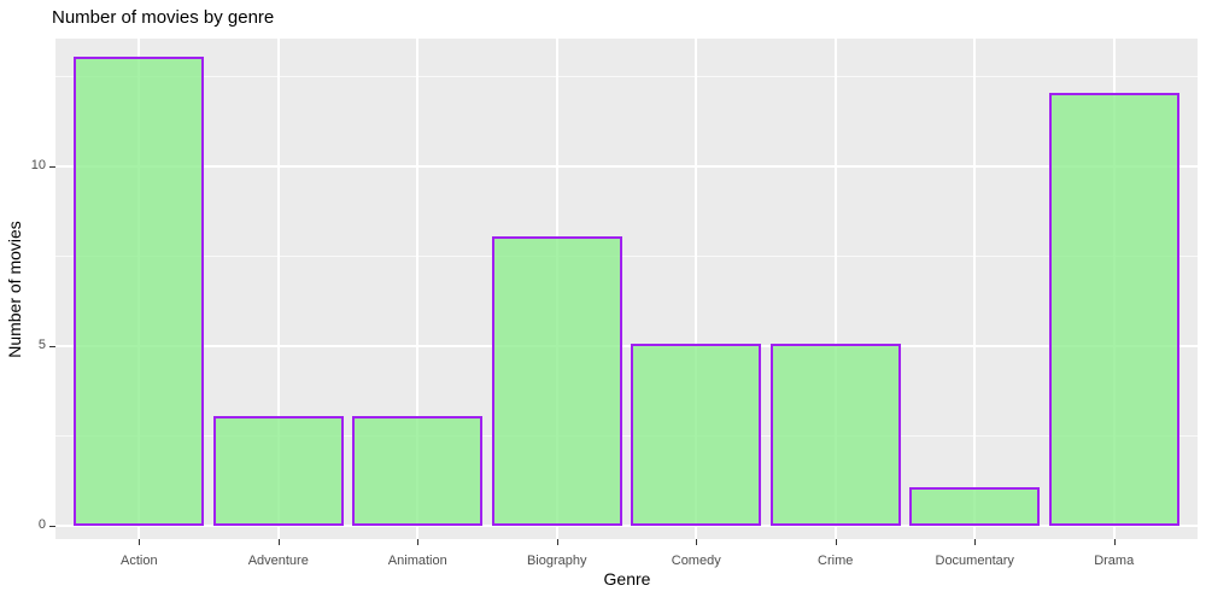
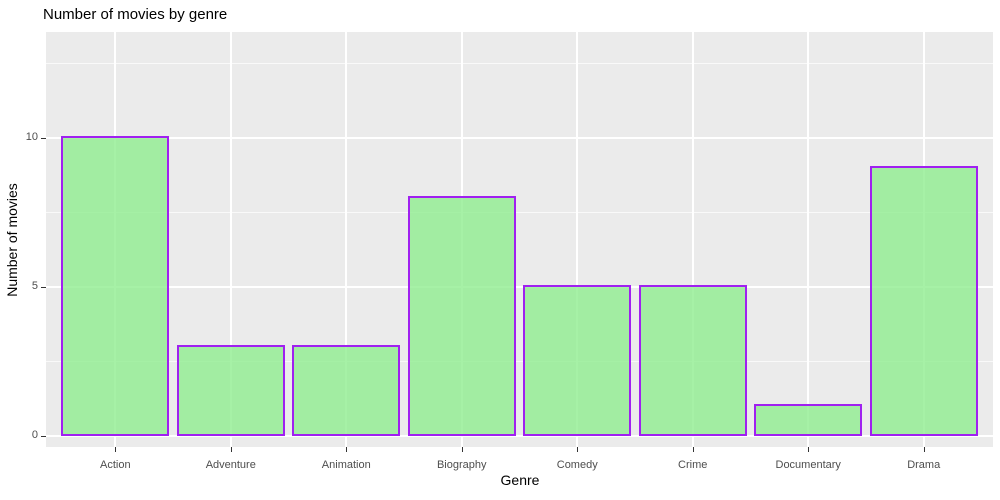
Action: 13 -> 10
Drama: 12 -> 9
